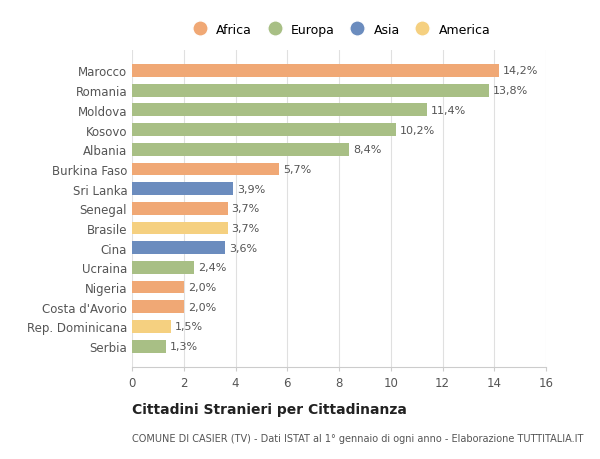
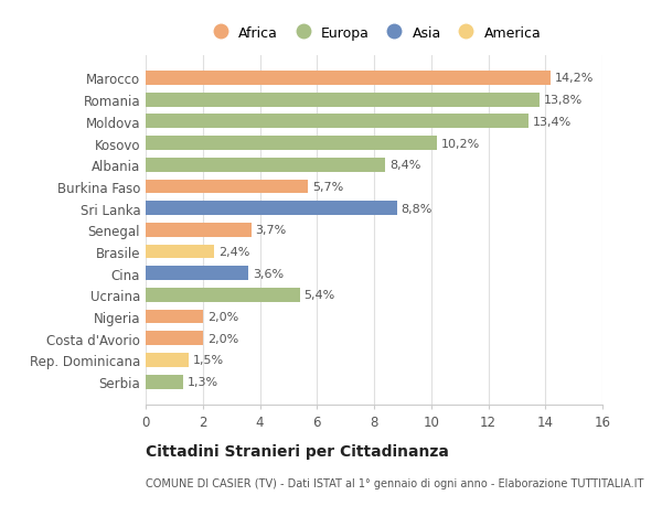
Moldova: 11,4% -> 13,4%
Sri Lanka: 3,9% -> 8,8%
Brasile: 3,7% -> 2,4%
Ucraina: 2,4% -> 5,4%
